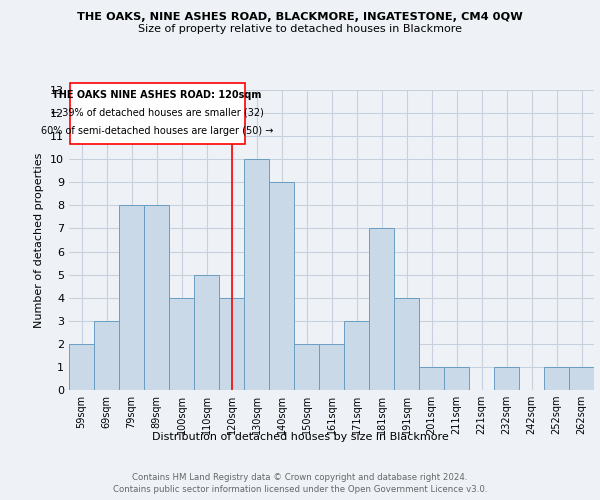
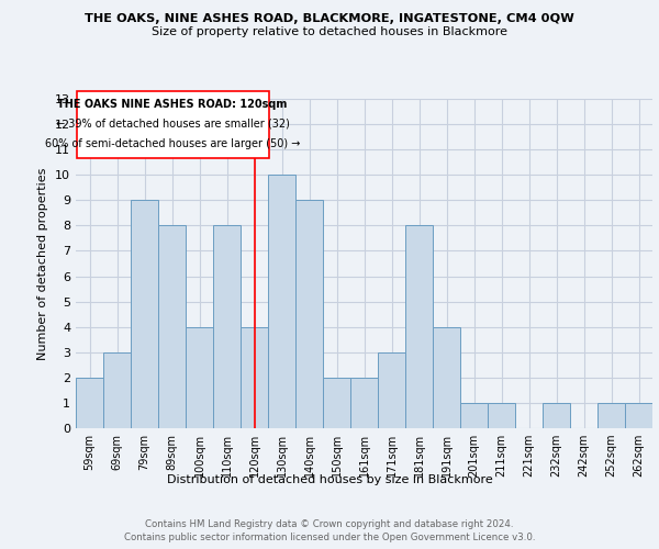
79sqm: 8 -> 9
110sqm: 5 -> 8
181sqm: 7 -> 8
